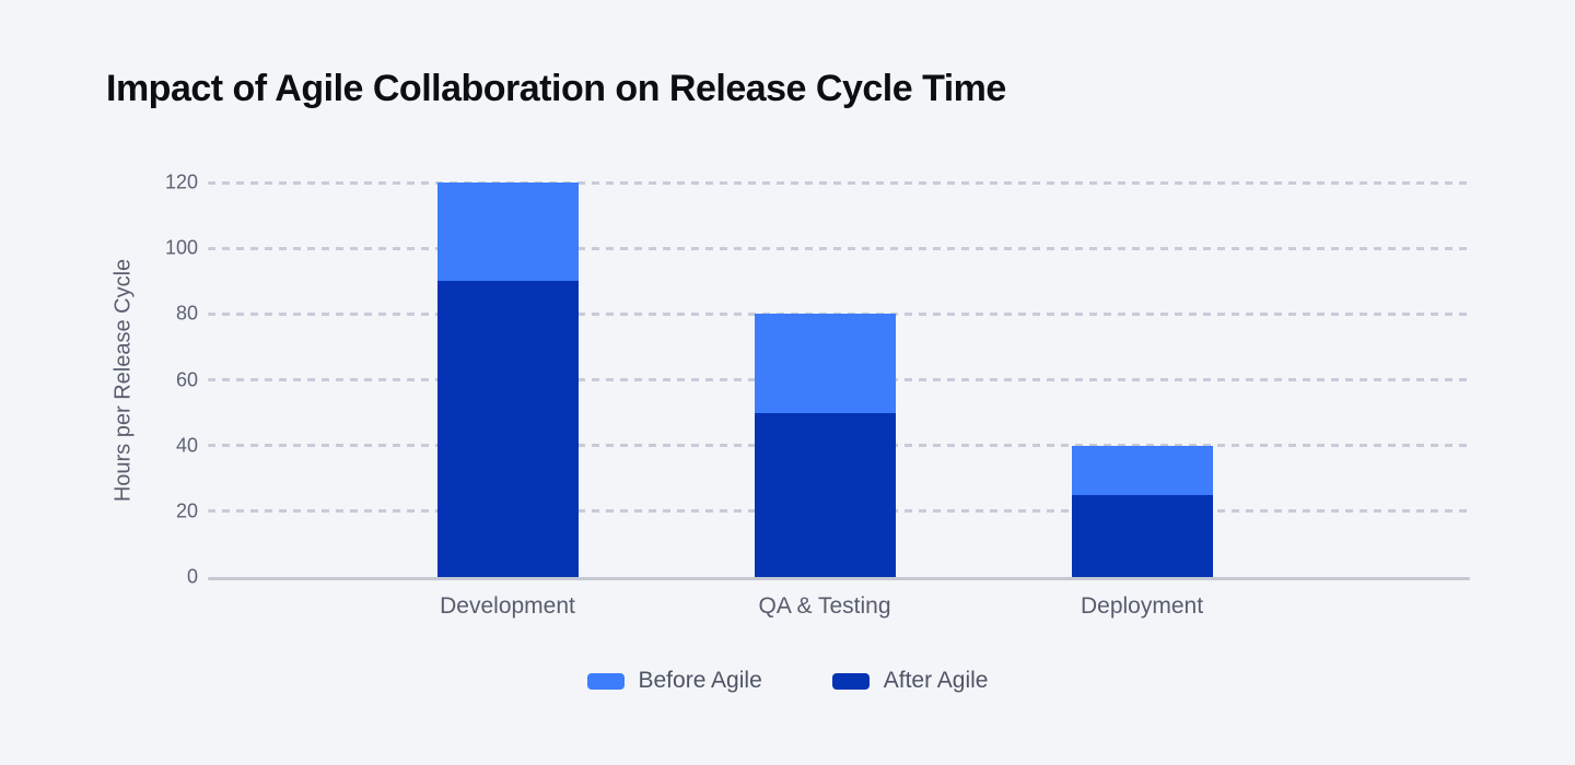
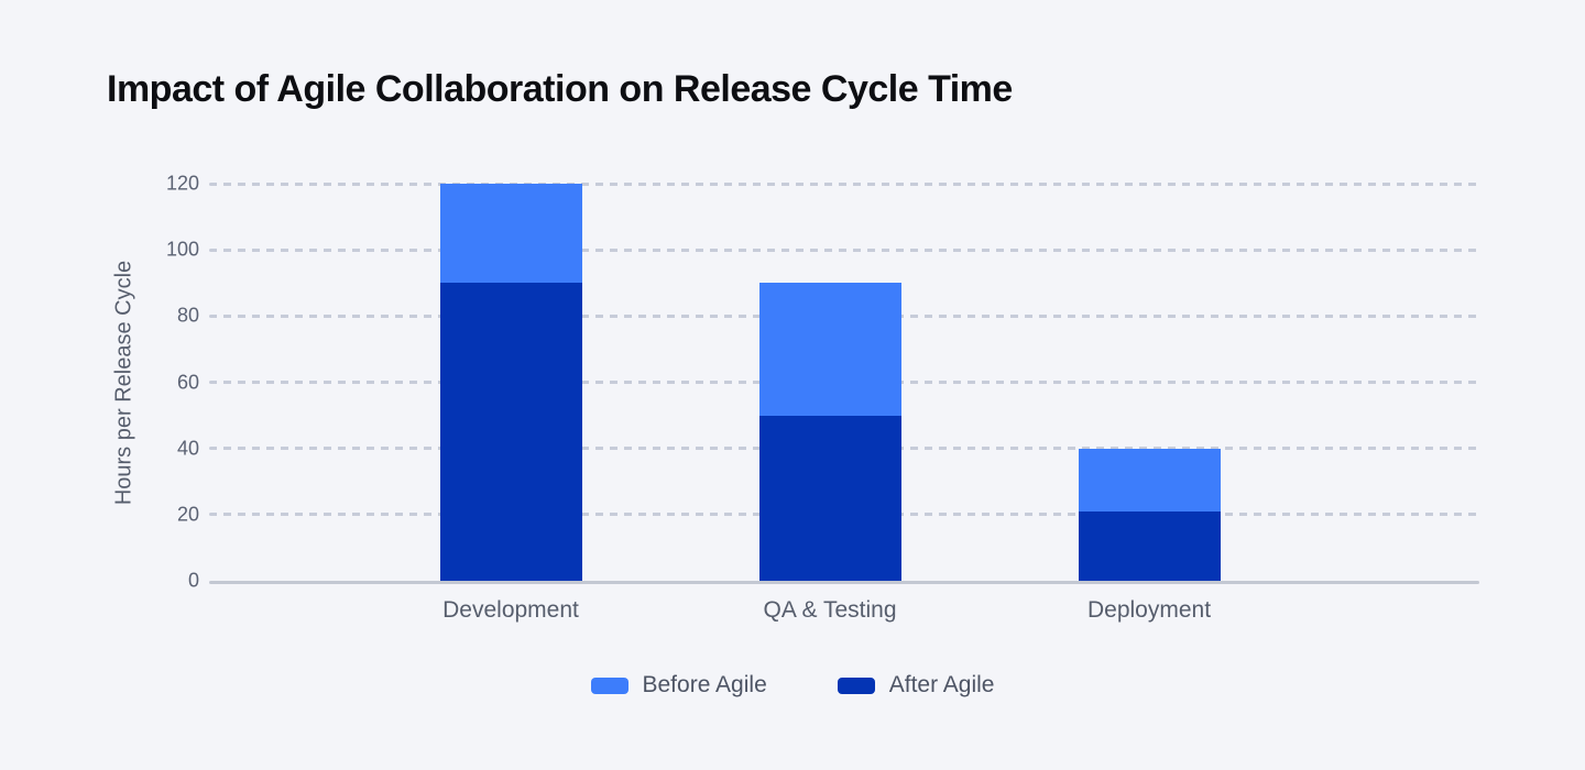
Before Agile/QA & Testing: 80 -> 90
After Agile/Deployment: 25 -> 21
